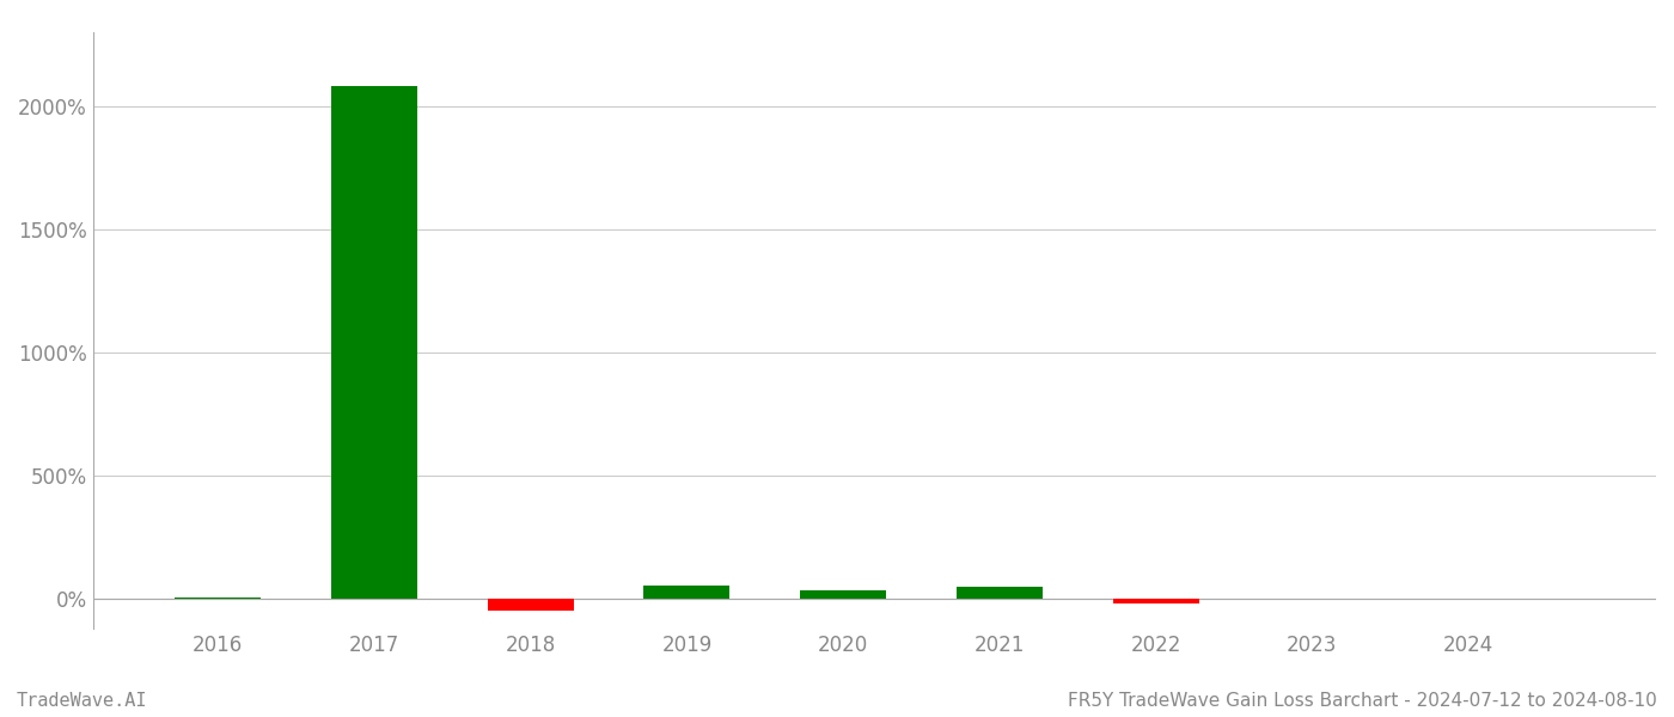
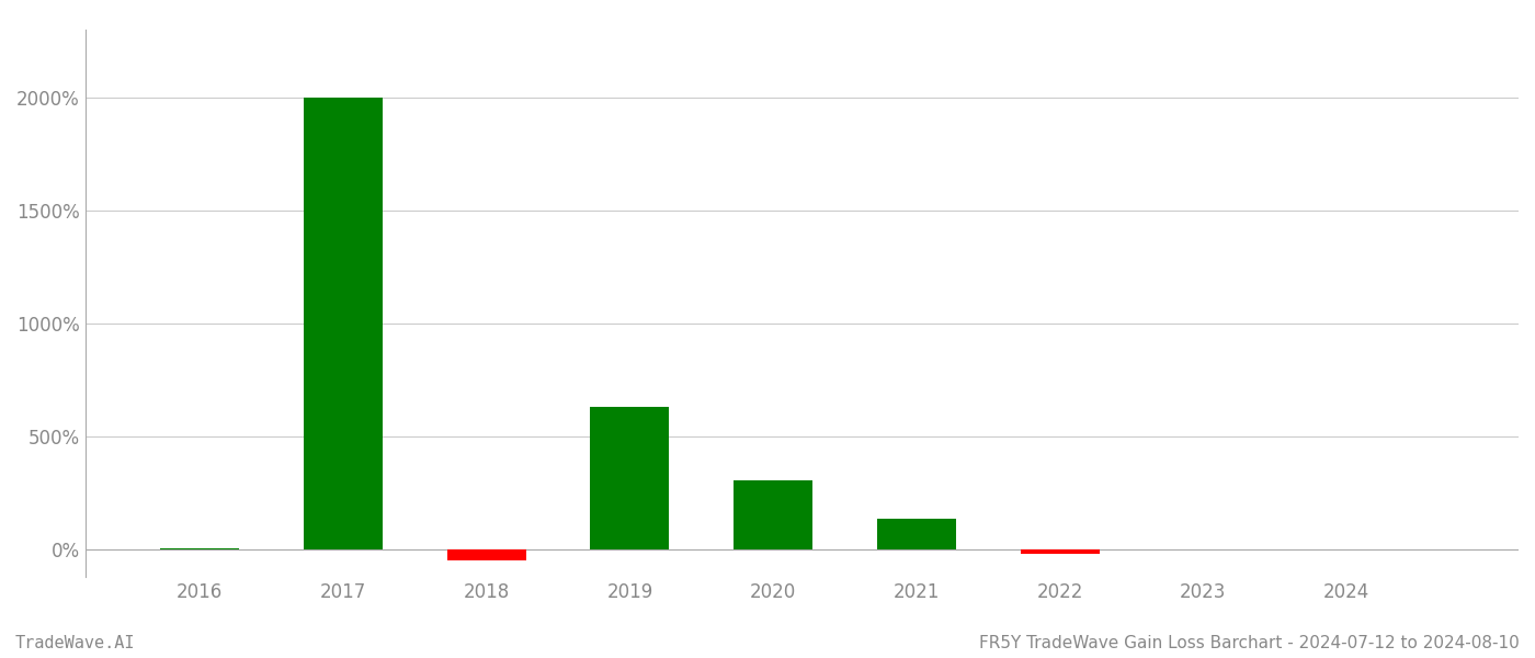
2017: 2080% -> 2000%
2019: 55% -> 630%
2020: 35% -> 305%
2021: 50% -> 140%
